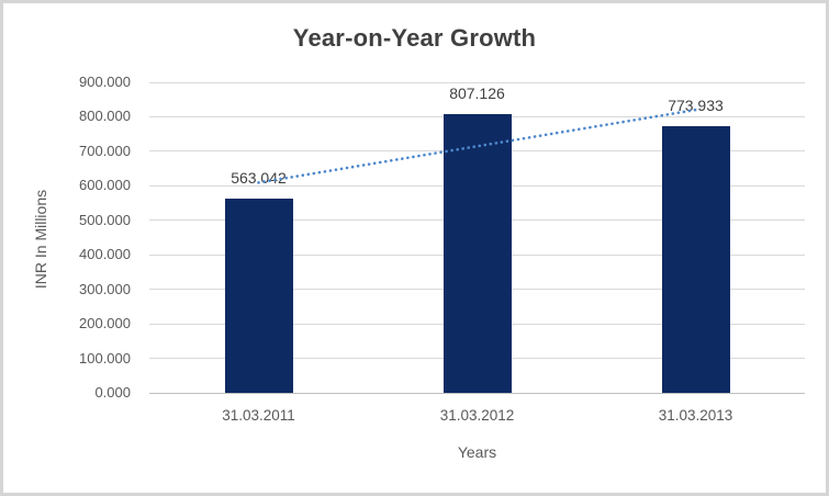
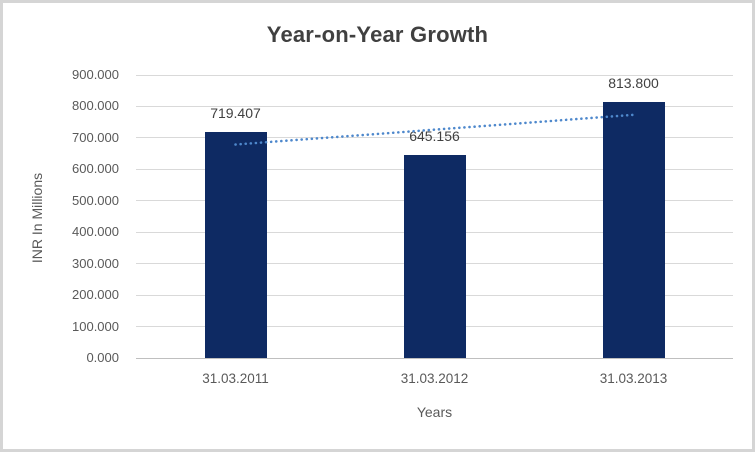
31.03.2011: 563.042 -> 719.407
31.03.2012: 807.126 -> 645.156
31.03.2013: 773.933 -> 813.800
